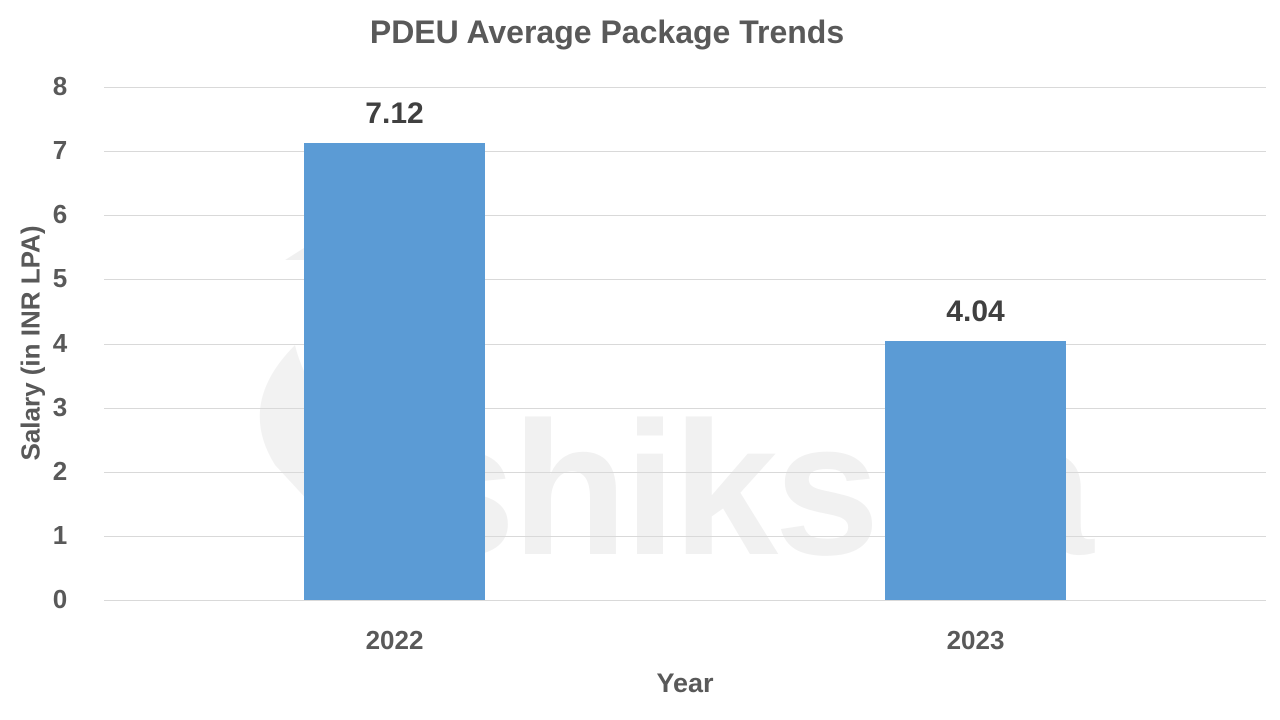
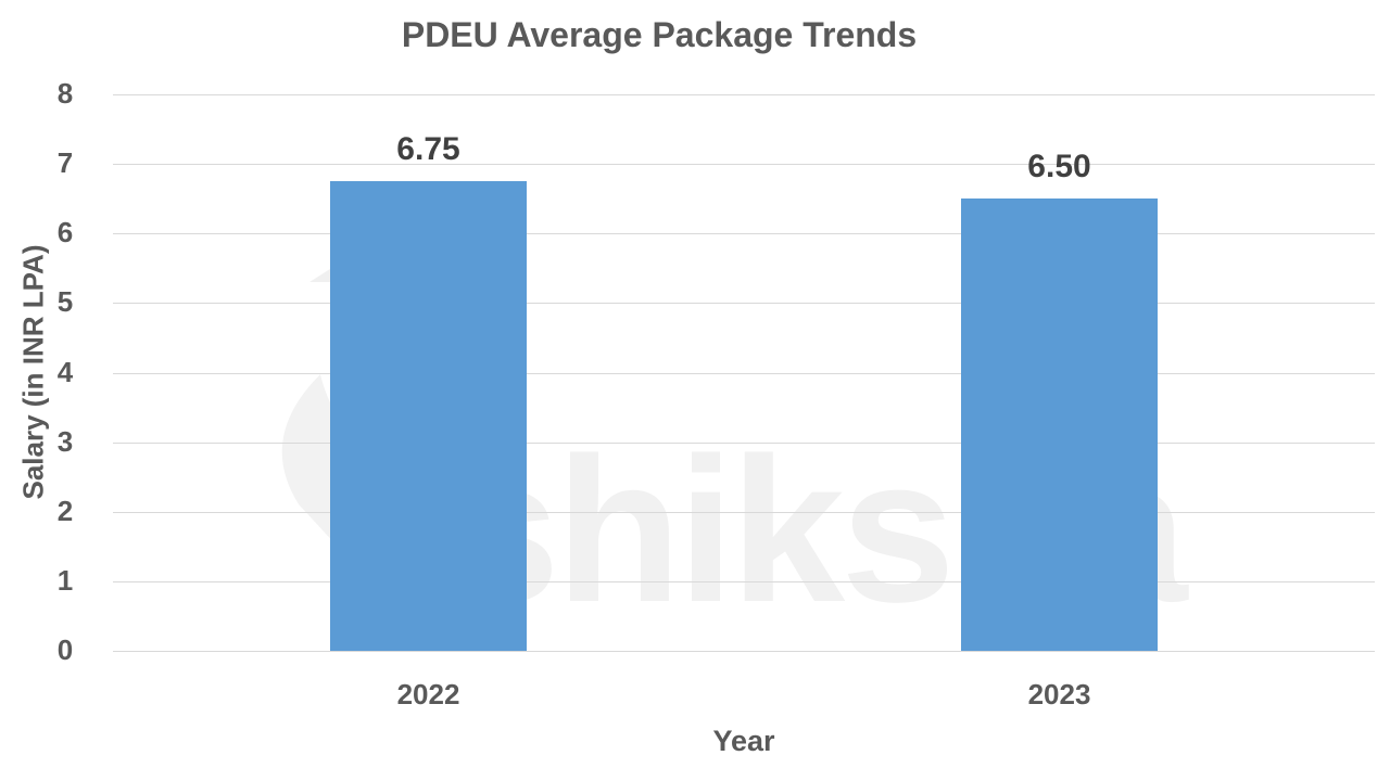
2022: 7.12 -> 6.75
2023: 4.04 -> 6.50
